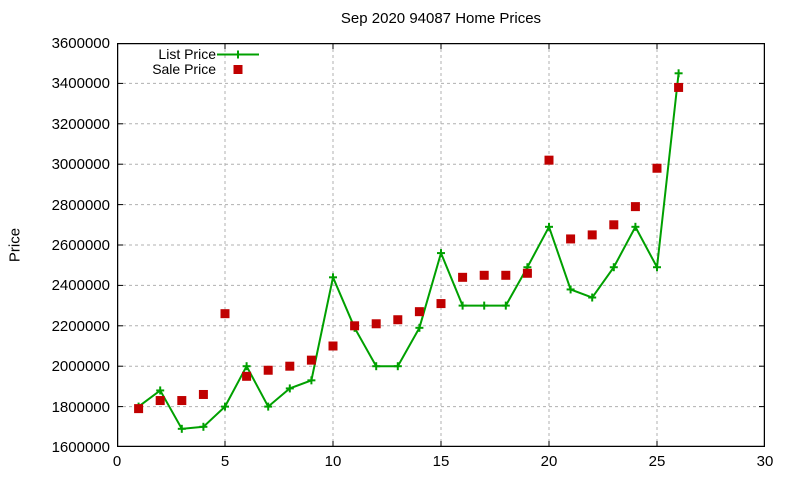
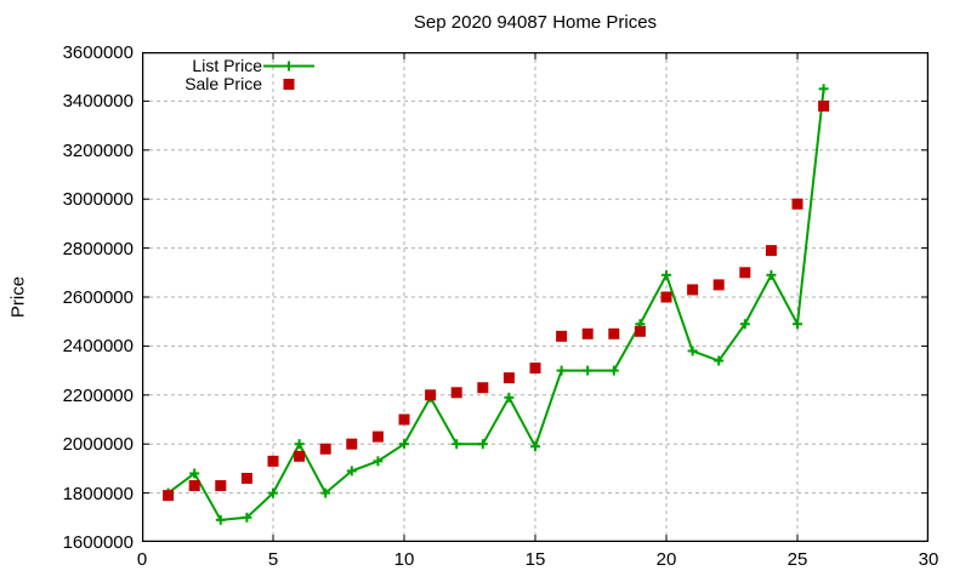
Sale Price/5: 2260000 -> 1930000
List Price/10: 2440000 -> 2000000
List Price/15: 2560000 -> 1990000
Sale Price/20: 3020000 -> 2600000
